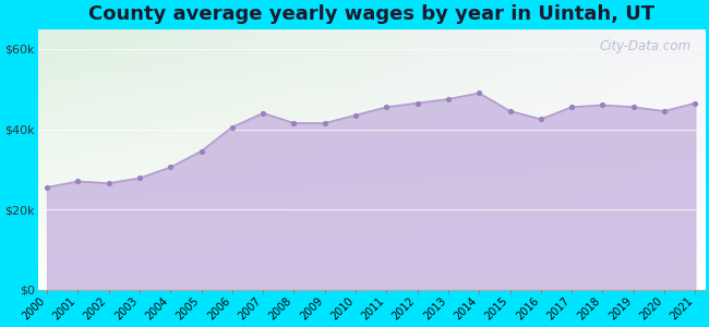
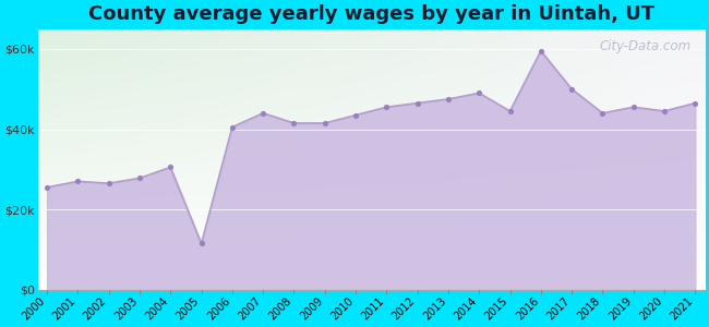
2005: $34.5k -> $11.5k
2016: $42.5k -> $59.5k
2017: $45.5k -> $50.0k
2018: $46.0k -> $44.0k
